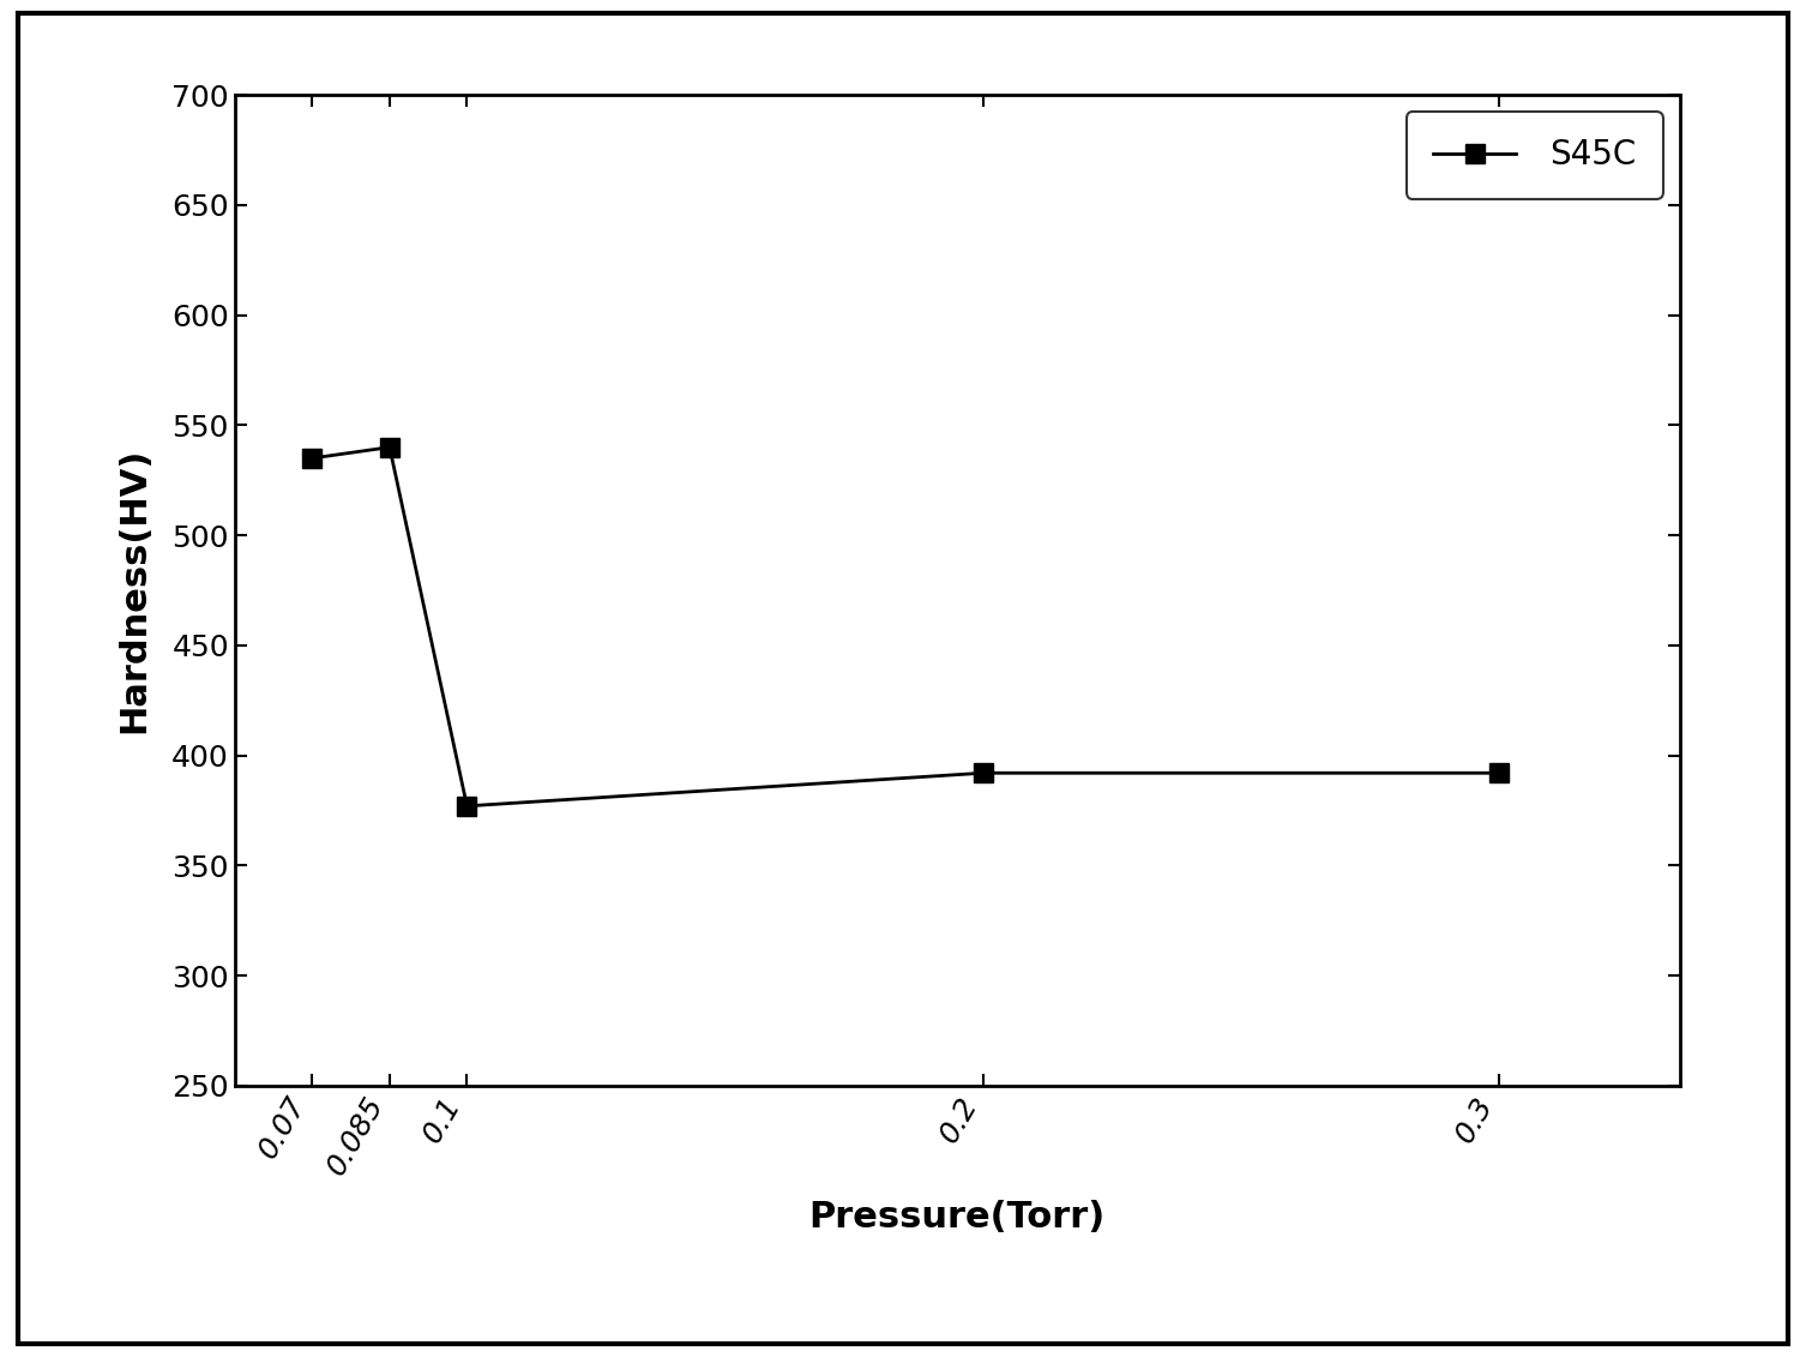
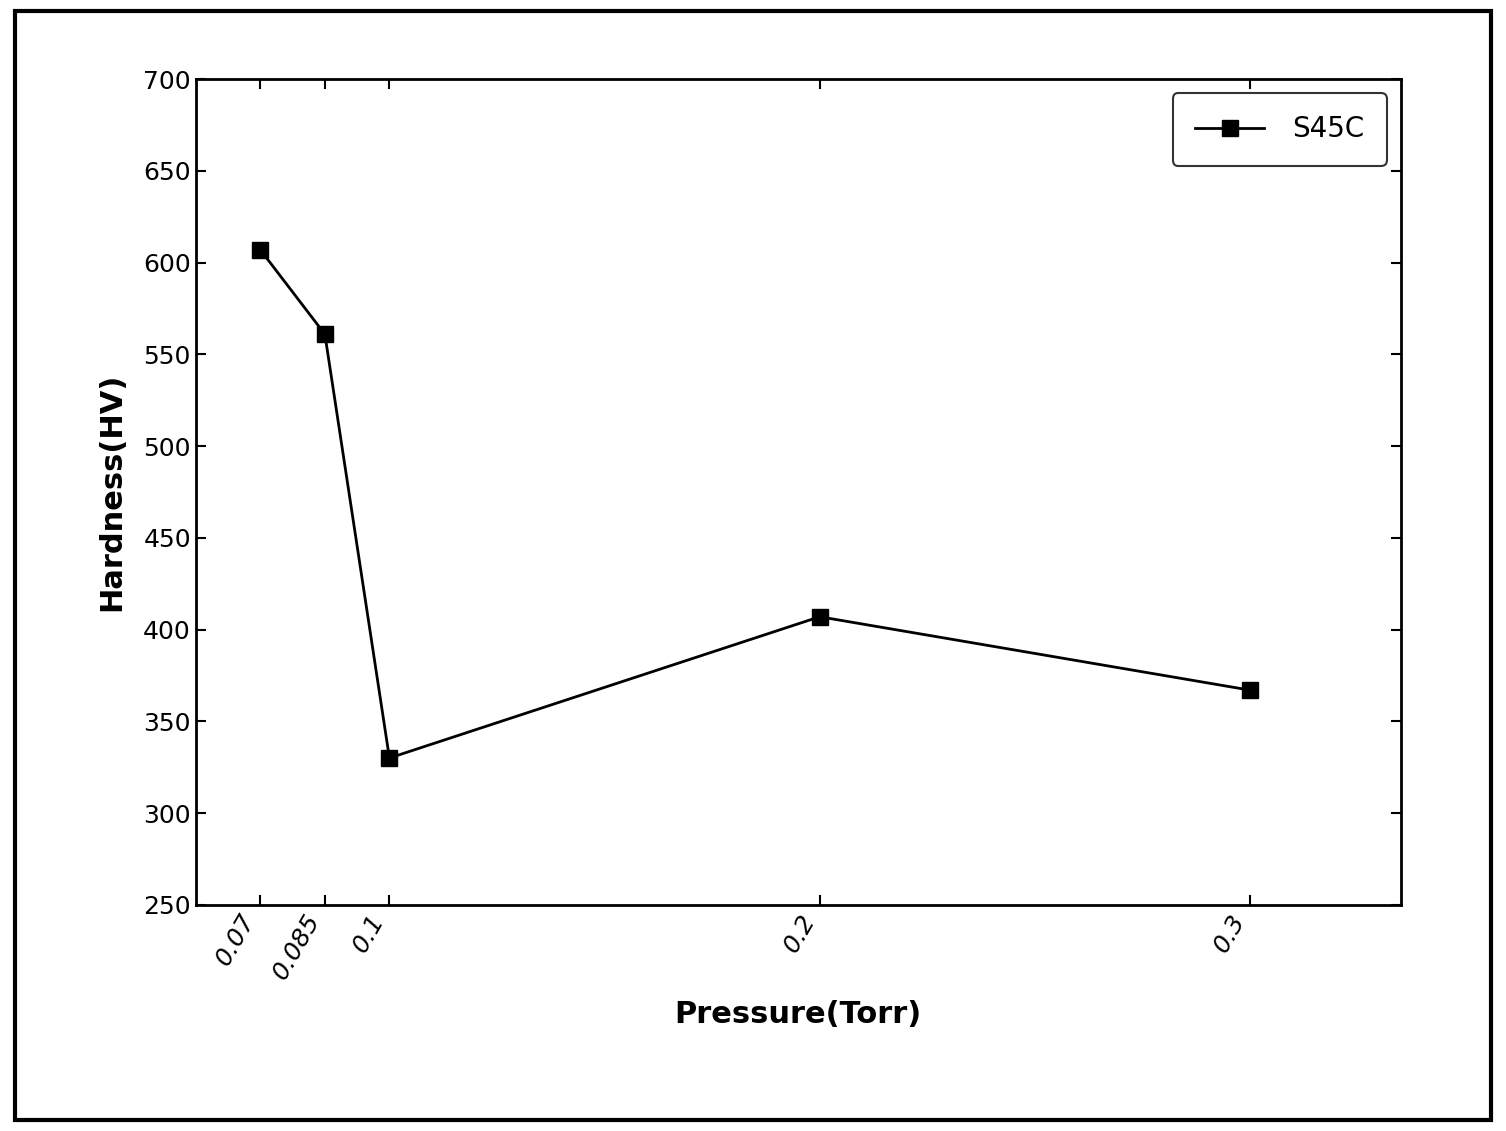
0.07: 535 -> 607
0.085: 540 -> 561
0.1: 377 -> 330
0.2: 392 -> 407
0.3: 392 -> 367
